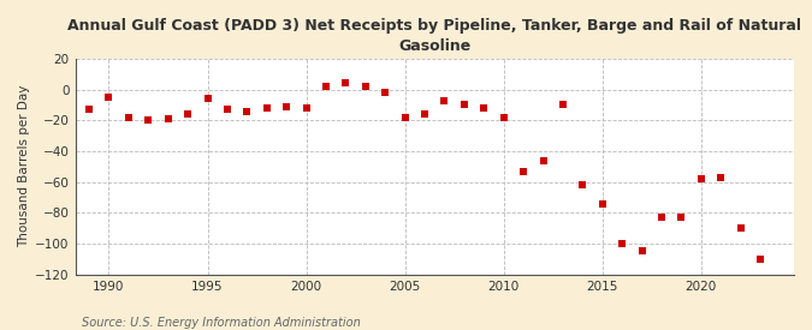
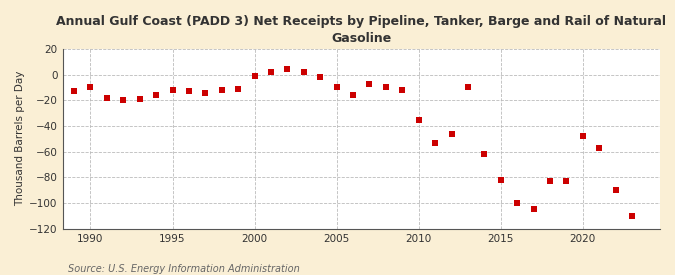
1990: -5 -> -10
1995: -6 -> -12
2000: -12 -> -1
2005: -18 -> -10
2010: -18 -> -35
2015: -74 -> -82
2020: -58 -> -48
